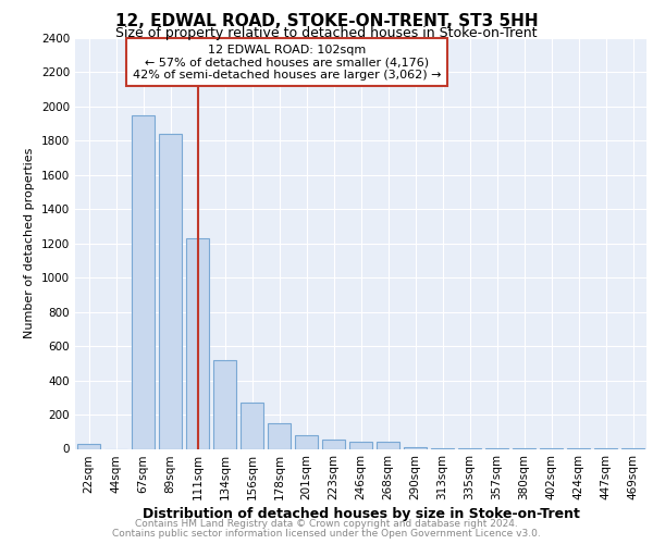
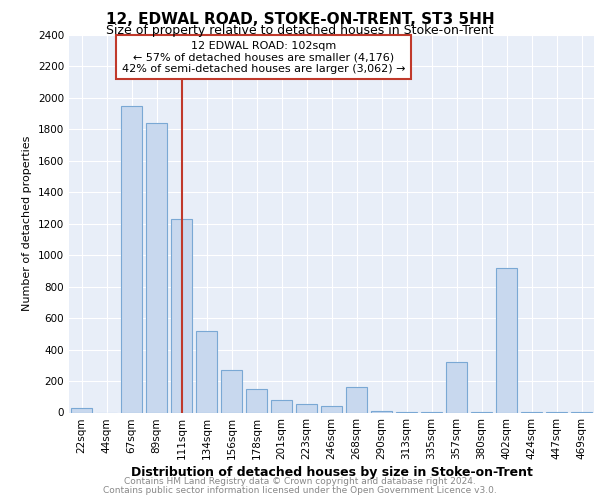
268sqm: 40 -> 160
357sqm: 0 -> 320
402sqm: 0 -> 920
